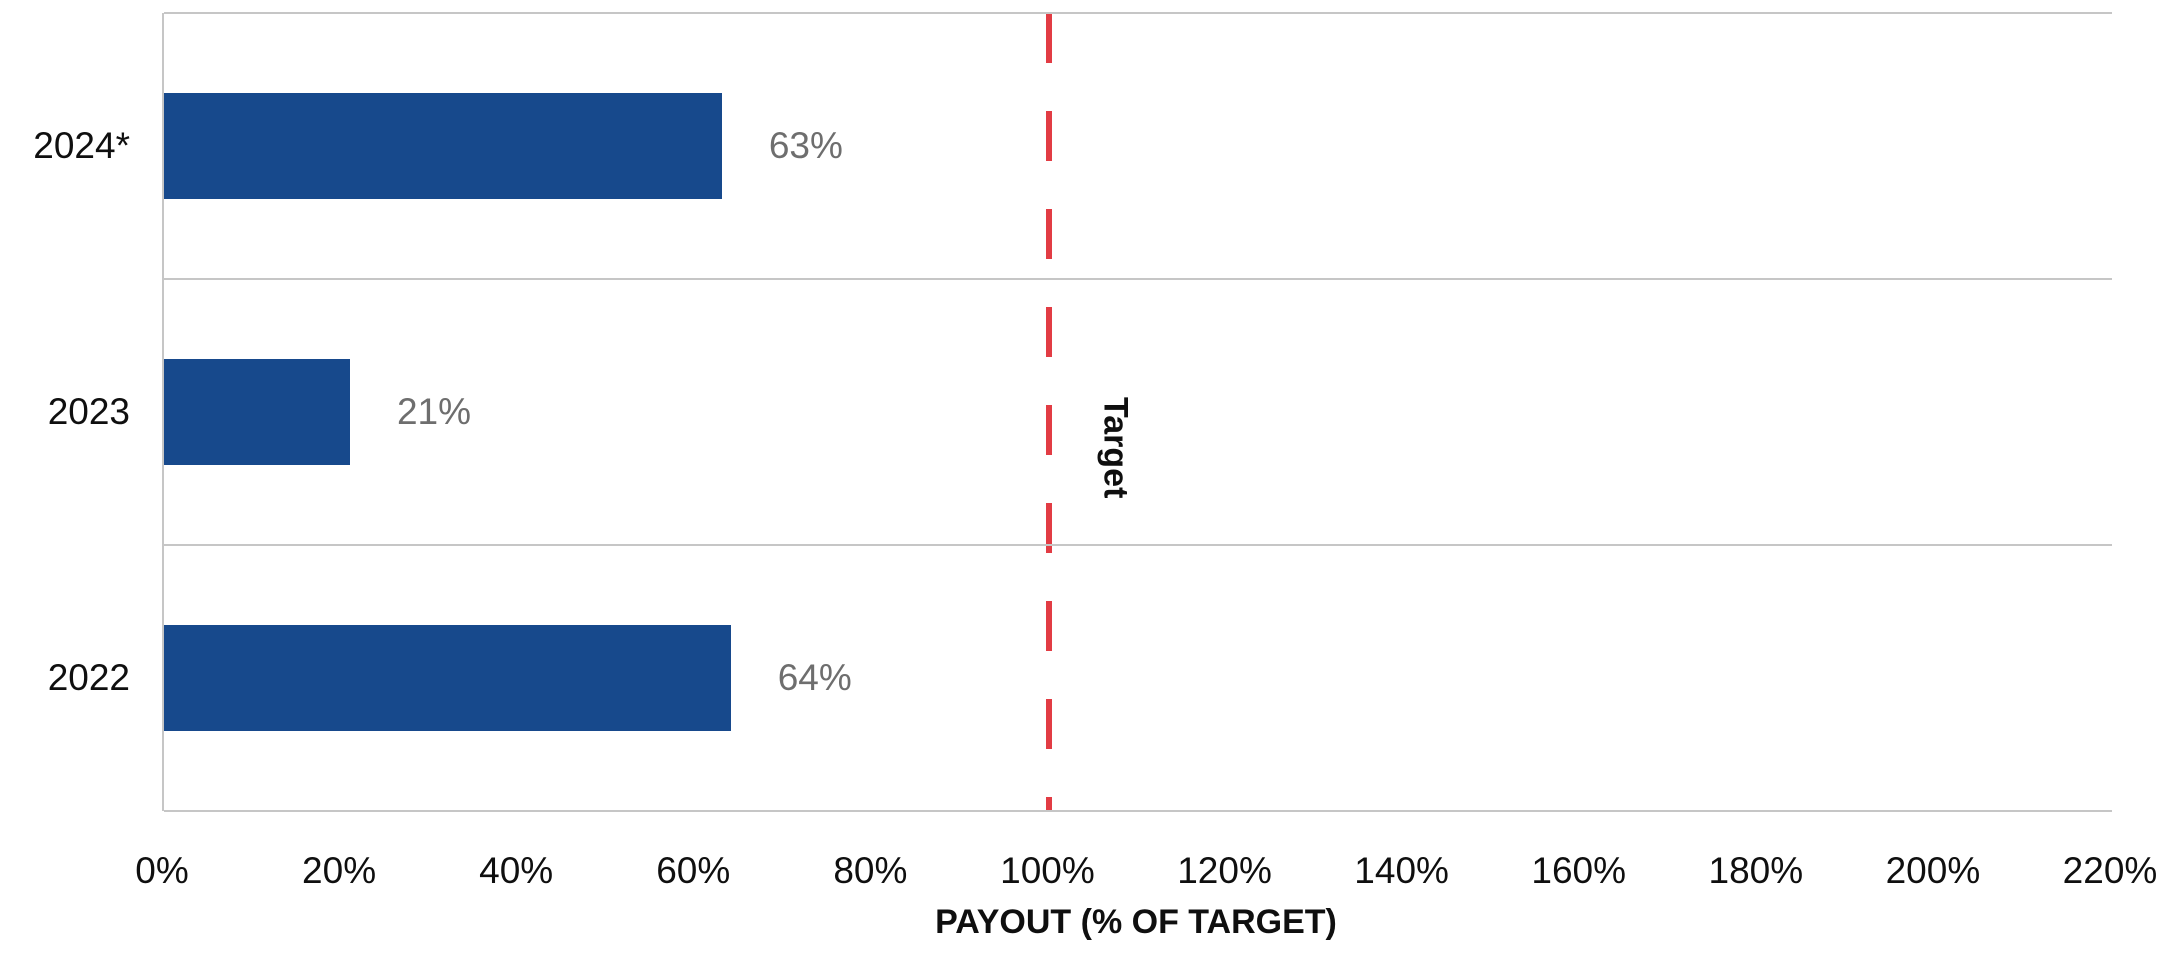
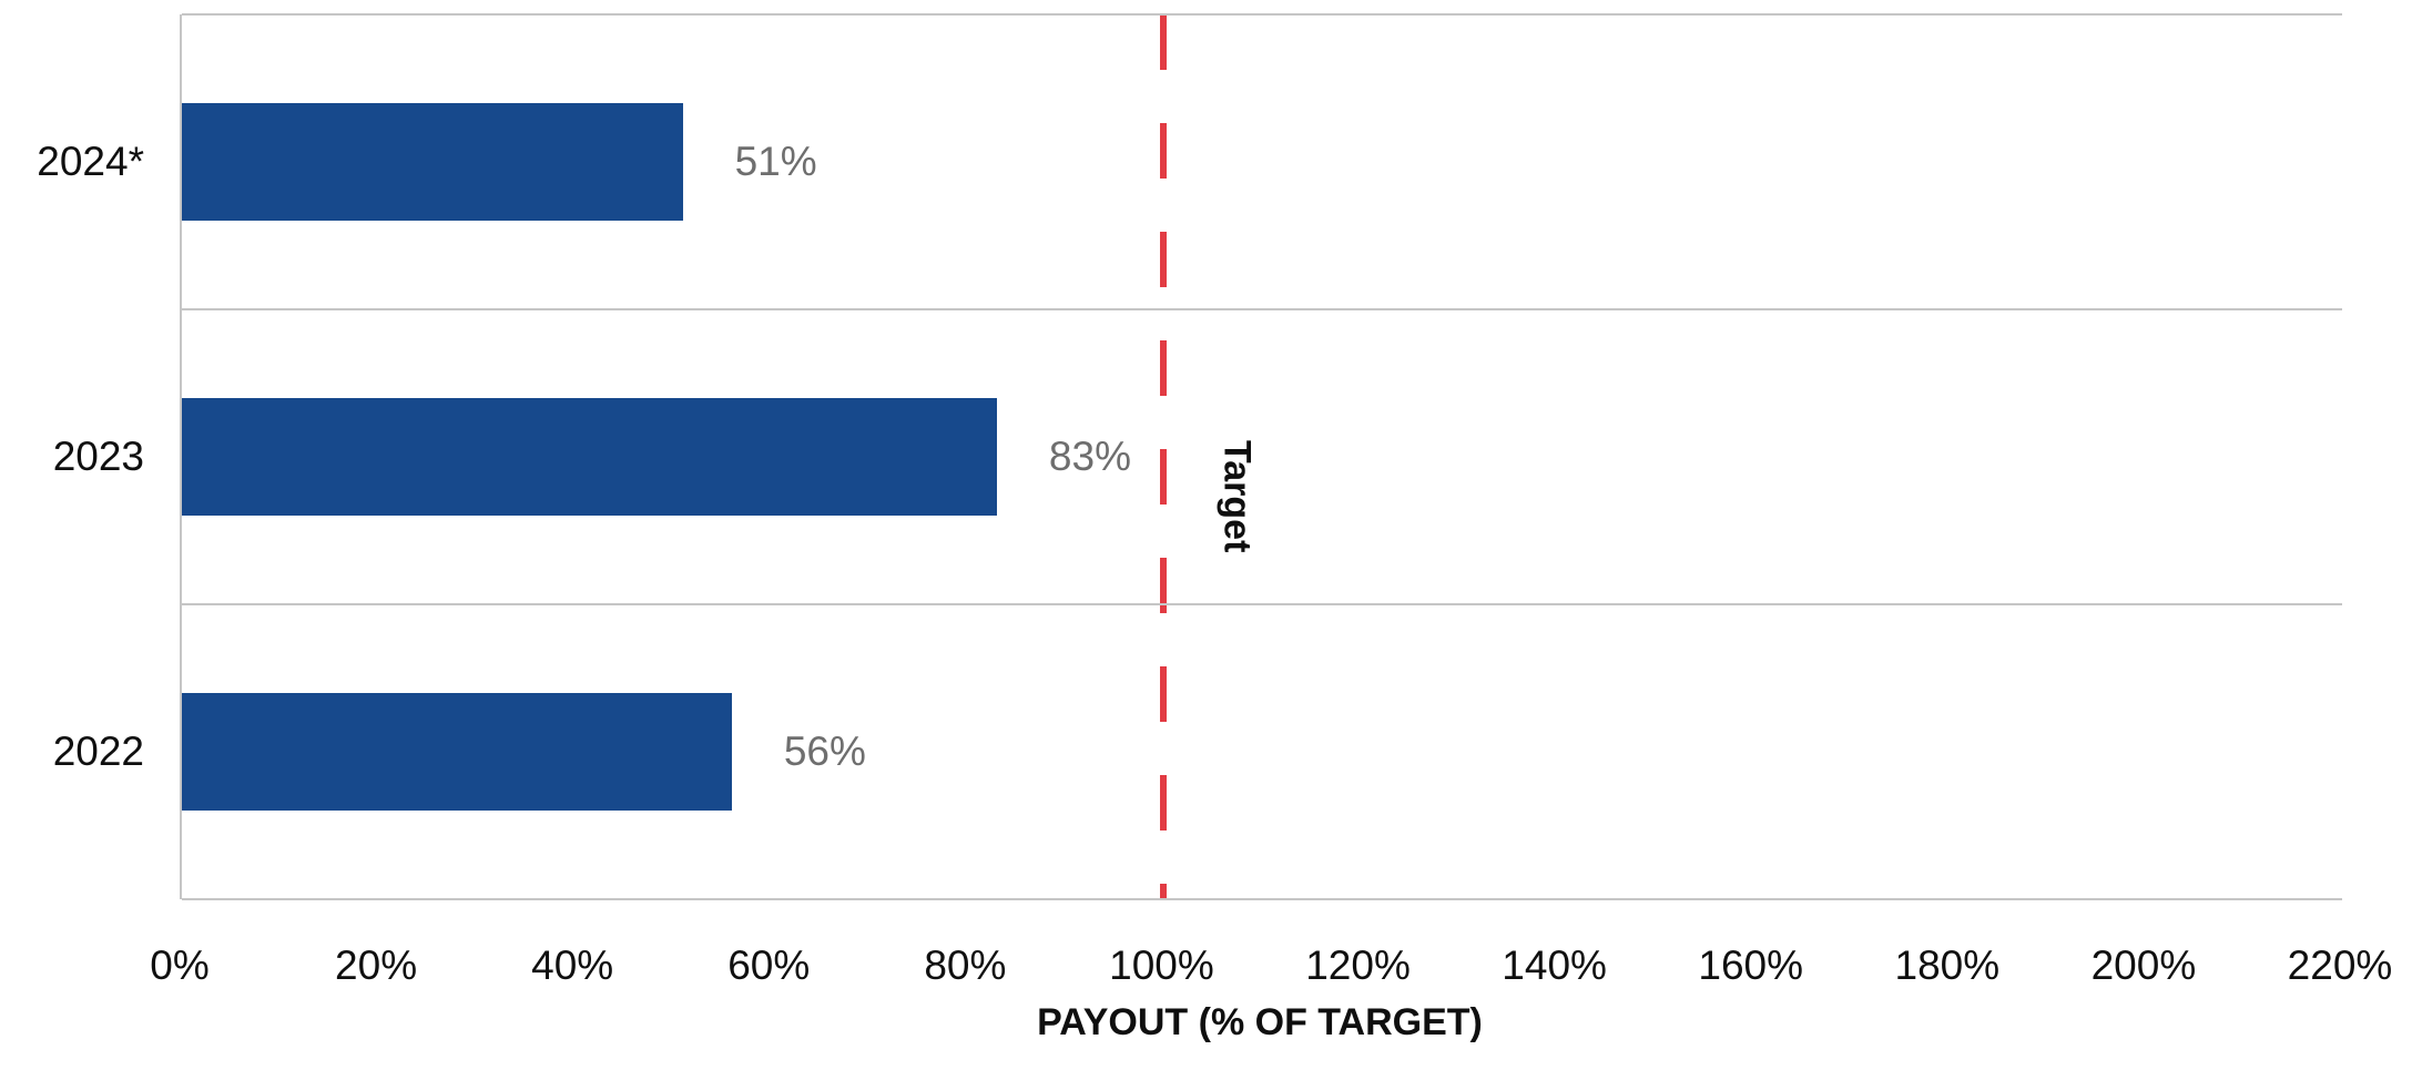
2024*: 63% -> 51%
2023: 21% -> 83%
2022: 64% -> 56%
